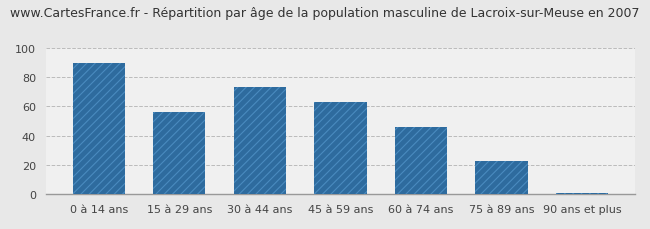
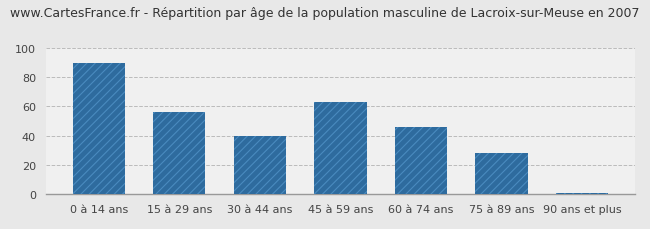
30 à 44 ans: 73 -> 40
75 à 89 ans: 23 -> 28
